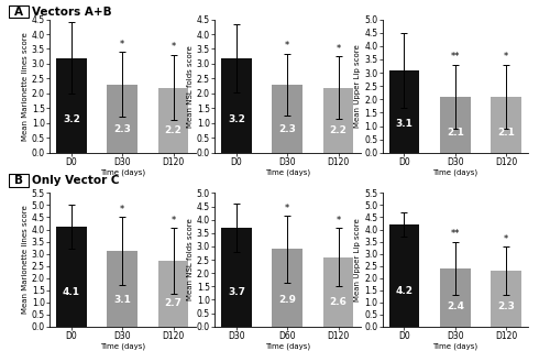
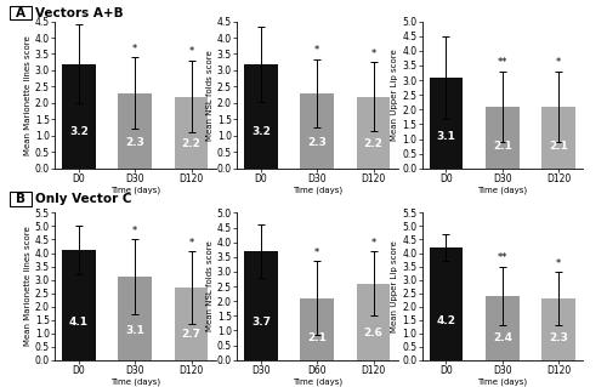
D60: 2.9 -> 2.1
